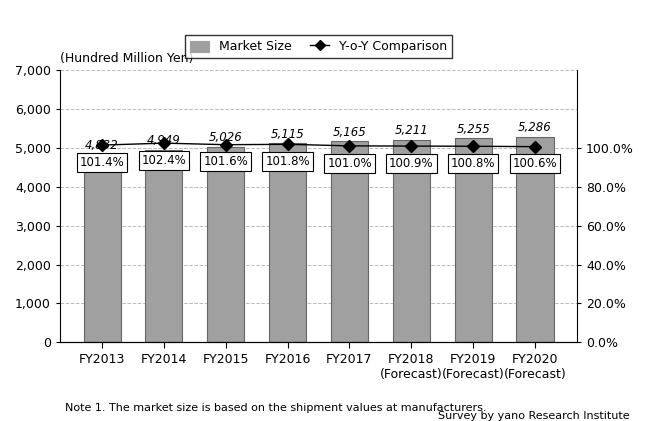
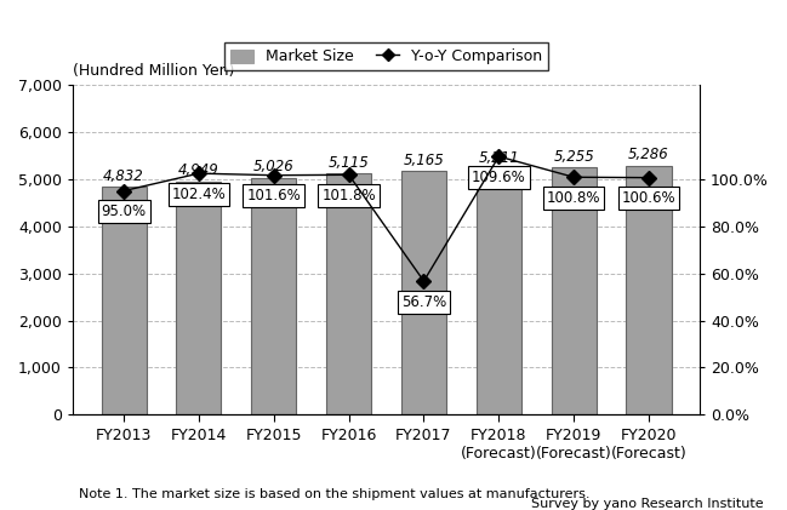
Y-o-Y Comparison/FY2013: 101.4% -> 95.0%
Y-o-Y Comparison/FY2017: 101.0% -> 56.7%
Y-o-Y Comparison/FY2018 (Forecast): 100.9% -> 109.6%
